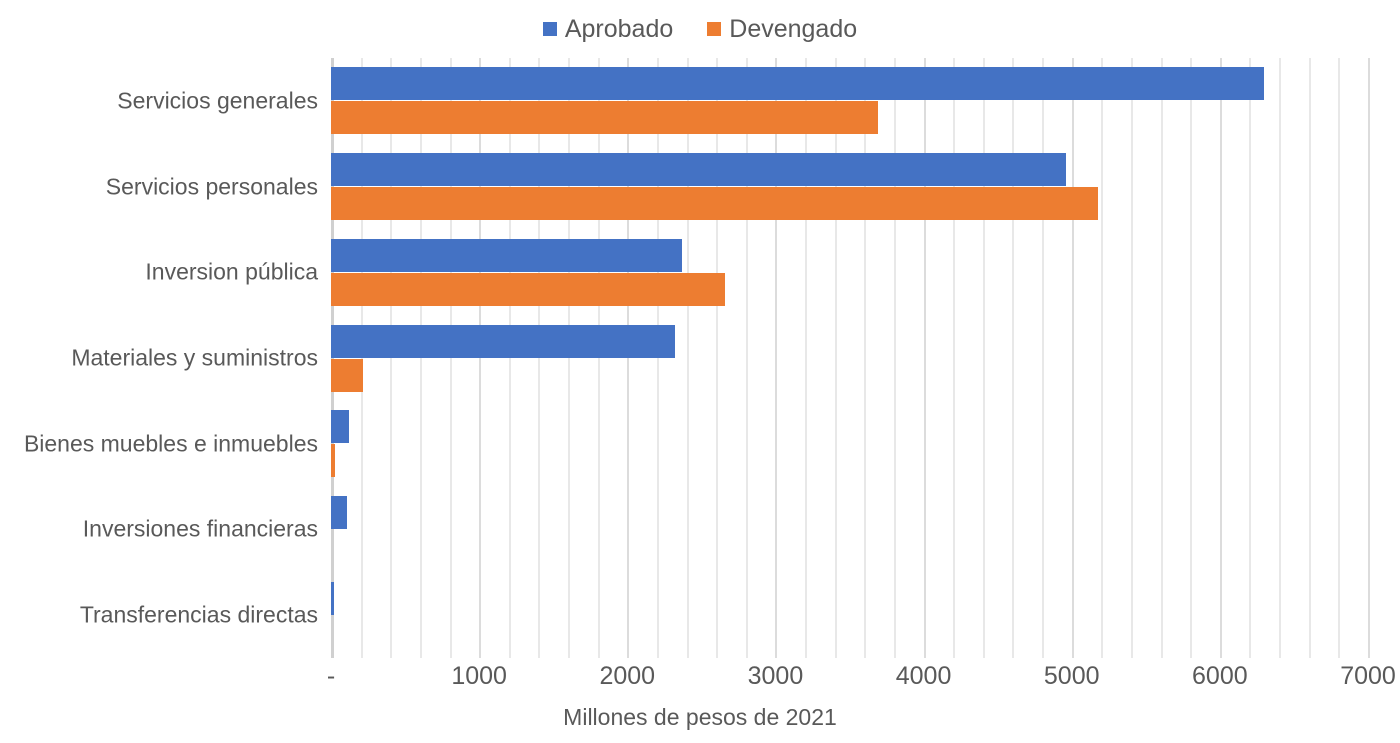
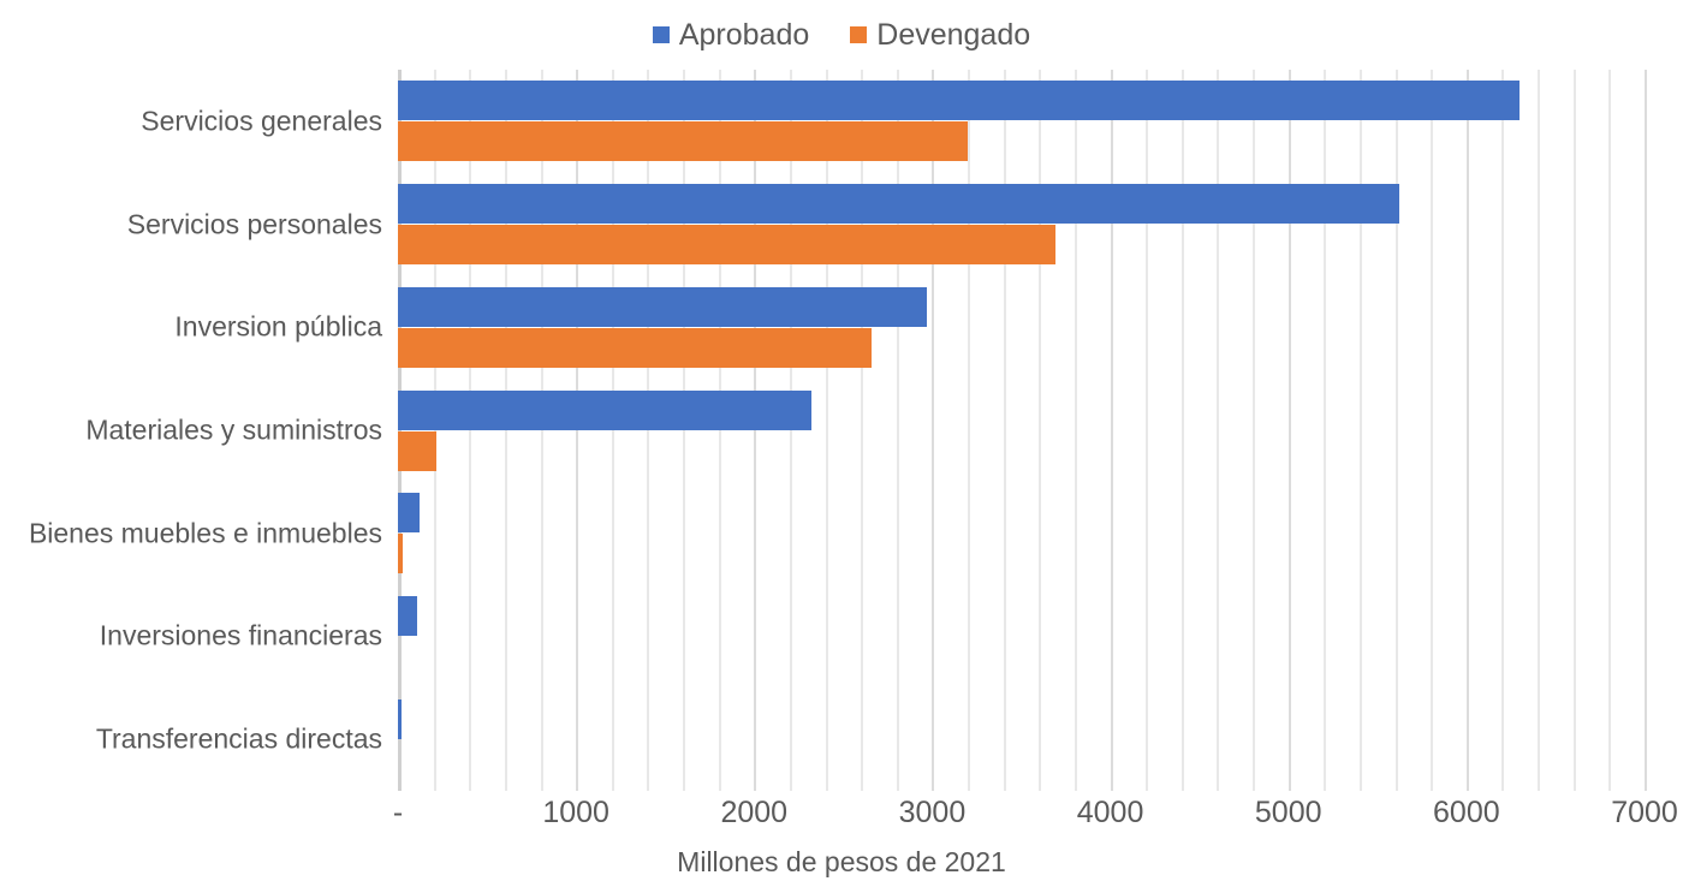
Devengado/Servicios generales: 3690 -> 3200
Aprobado/Servicios personales: 4960 -> 5620
Devengado/Servicios personales: 5180 -> 3690
Aprobado/Inversion pública: 2370 -> 2970
